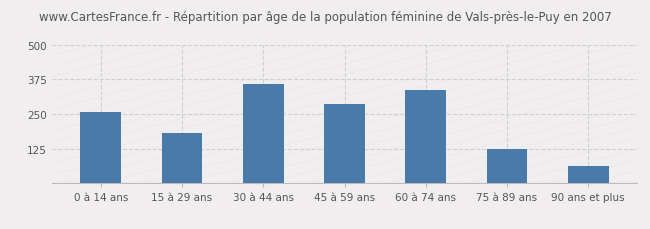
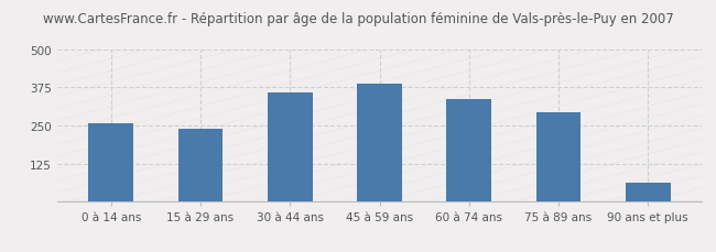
15 à 29 ans: 180 -> 240
45 à 59 ans: 285 -> 388
75 à 89 ans: 125 -> 295
